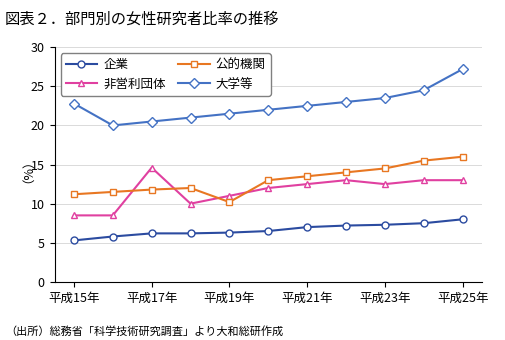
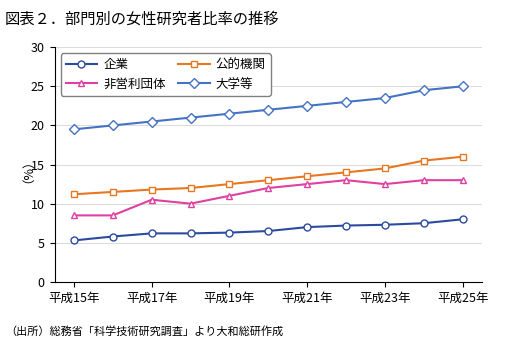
大学等/平成15年: 22.8 -> 19.5
非営利団体/平成17年: 14.6 -> 10.5
公的機関/平成19年: 10.2 -> 12.5
大学等/平成25年: 27.2 -> 25.0
